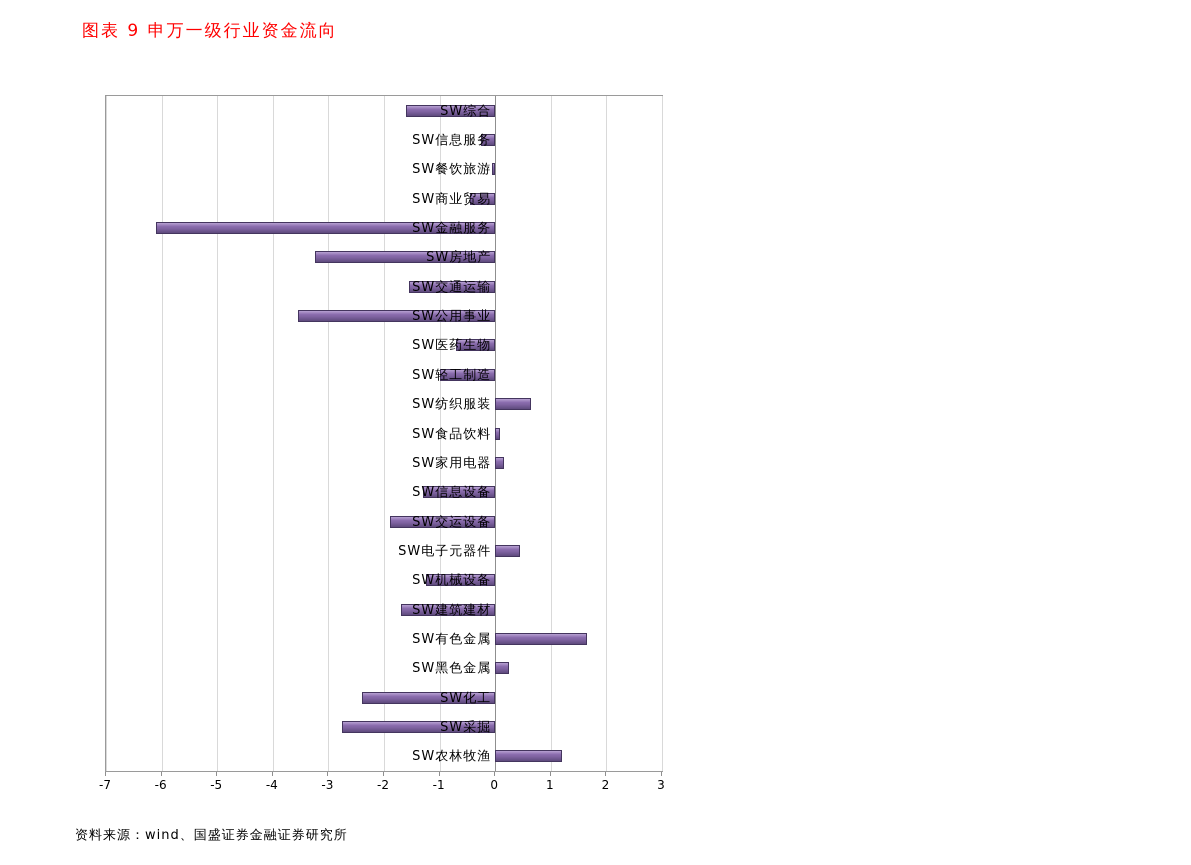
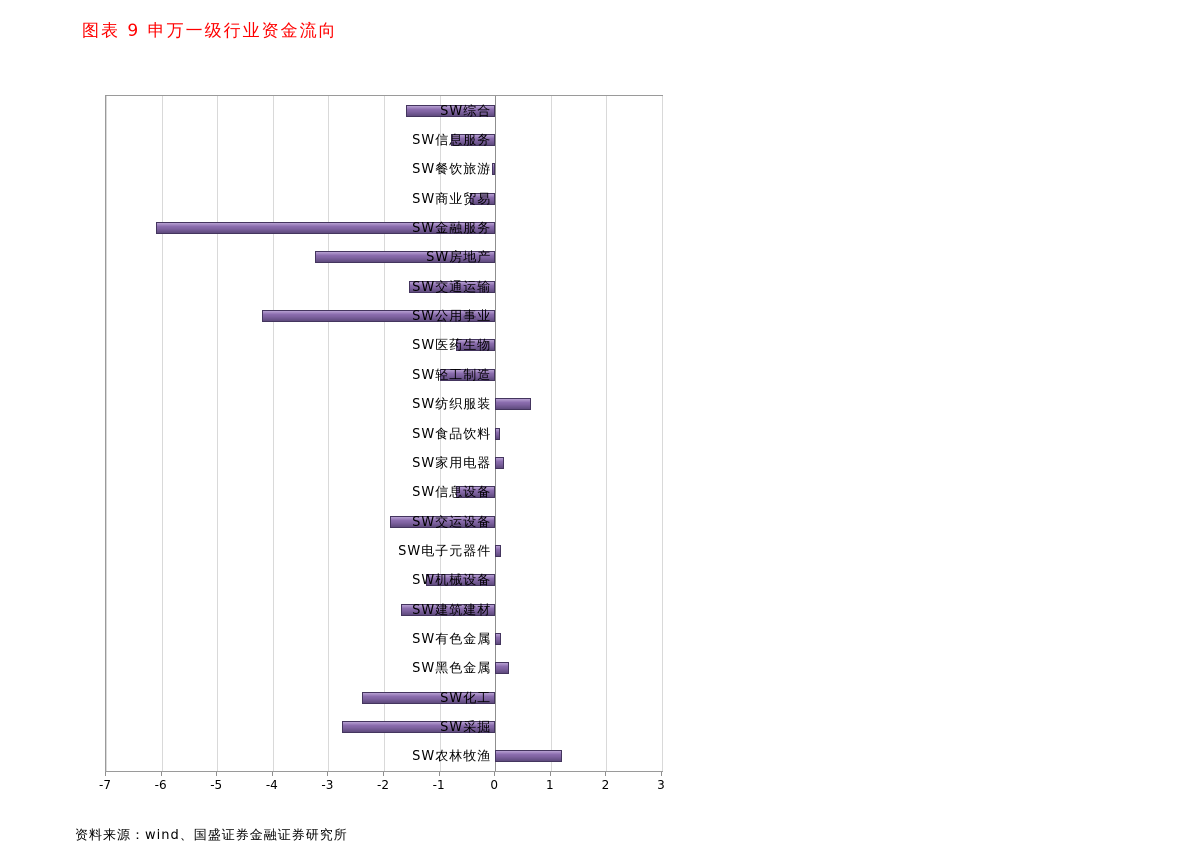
SW信息服务: -0.2 -> -0.8
SW公用事业: -3.5 -> -4.2
SW信息设备: -1.3 -> -0.7
SW电子元器件: 0.5 -> 0.1
SW有色金属: 1.6 -> 0.1
